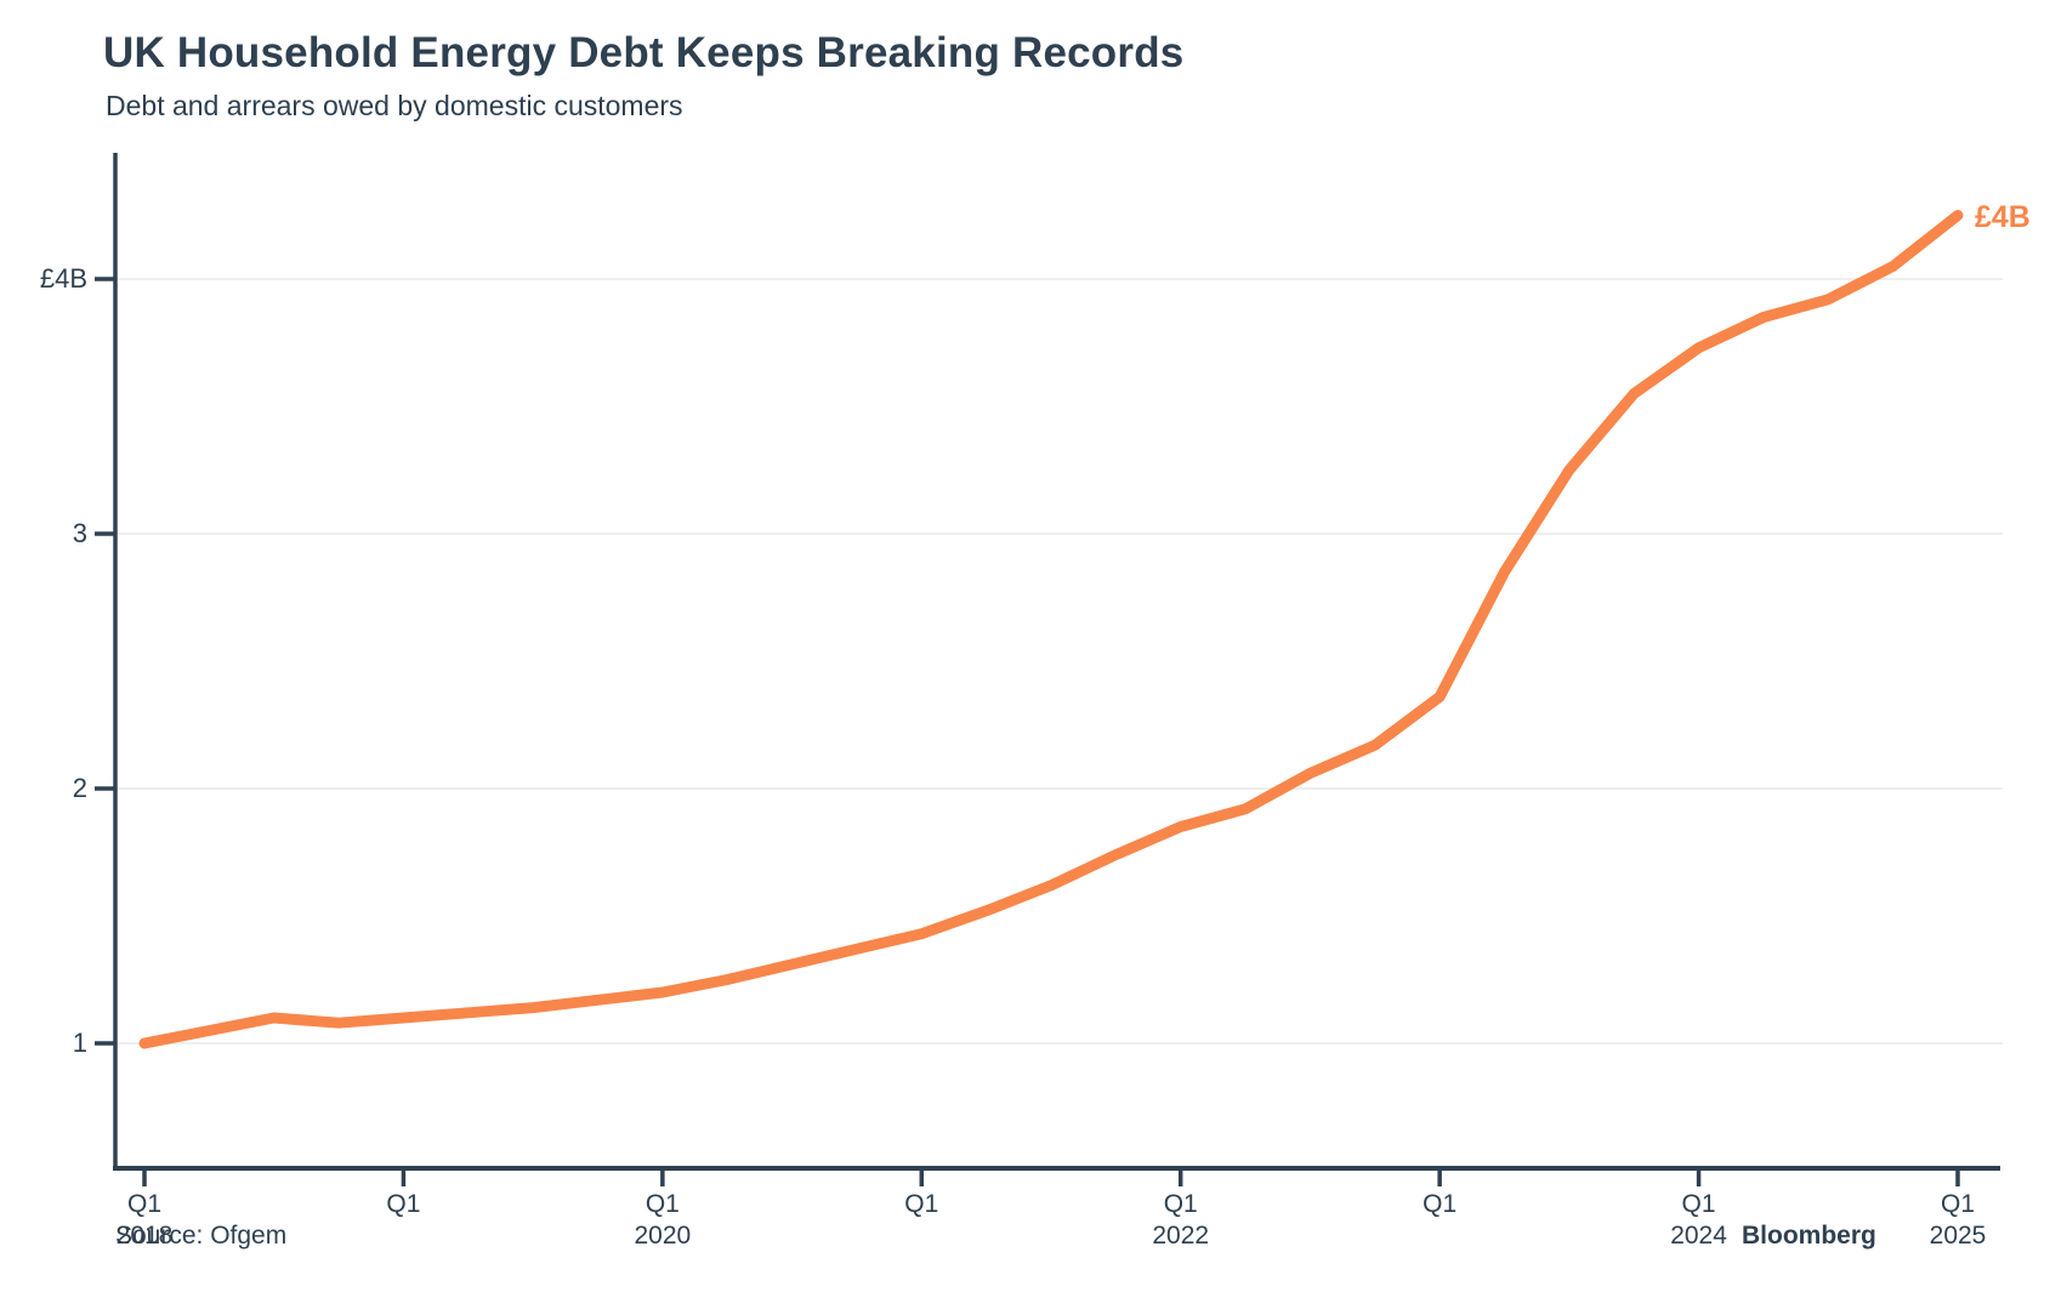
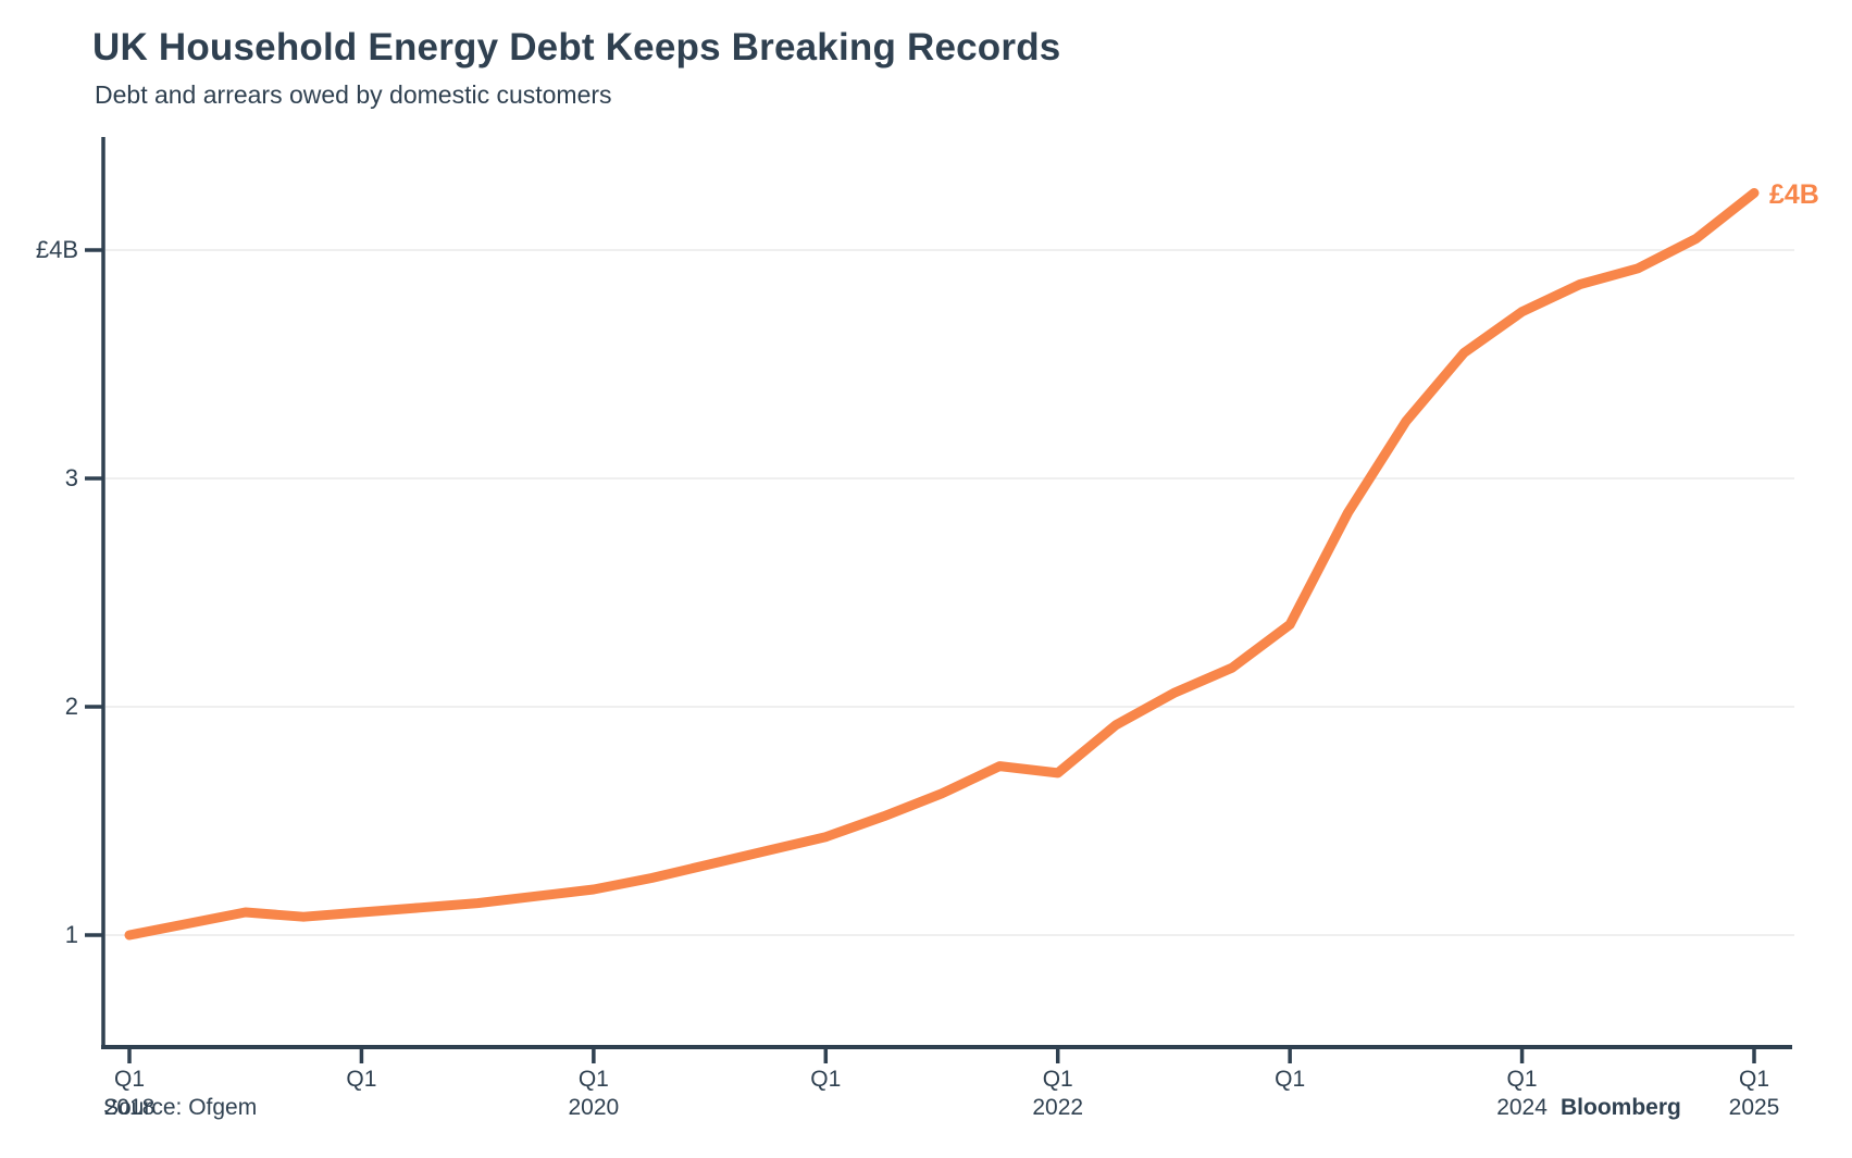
Q1 2022: £1.85B -> £1.71B
